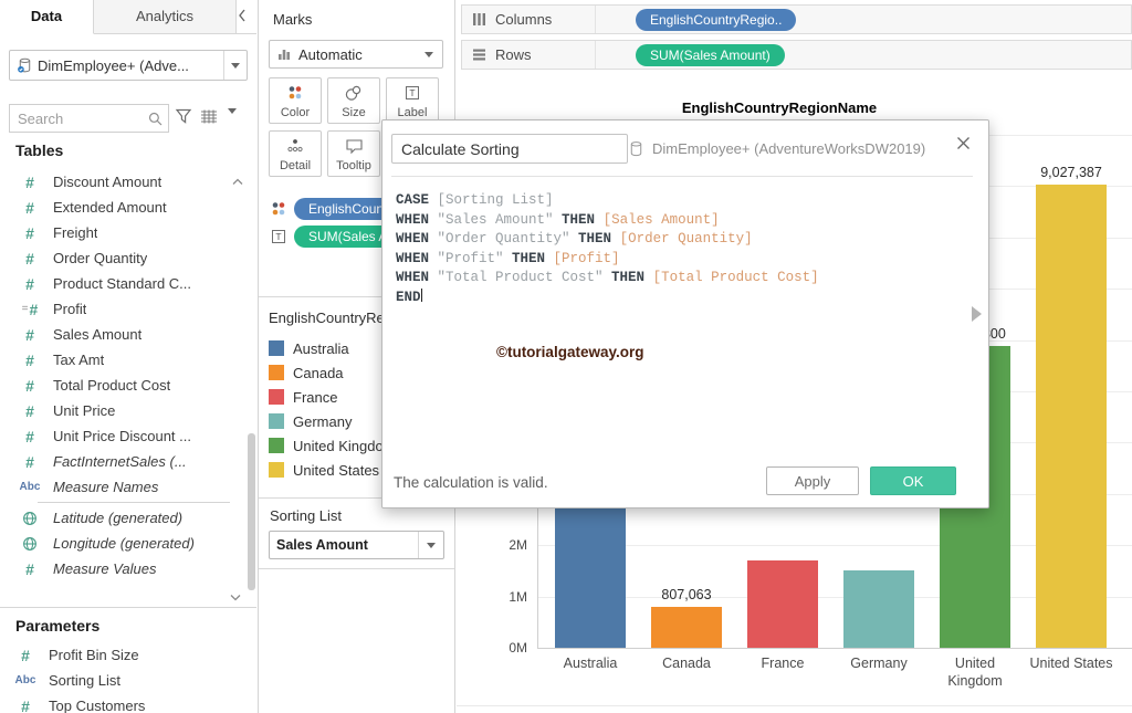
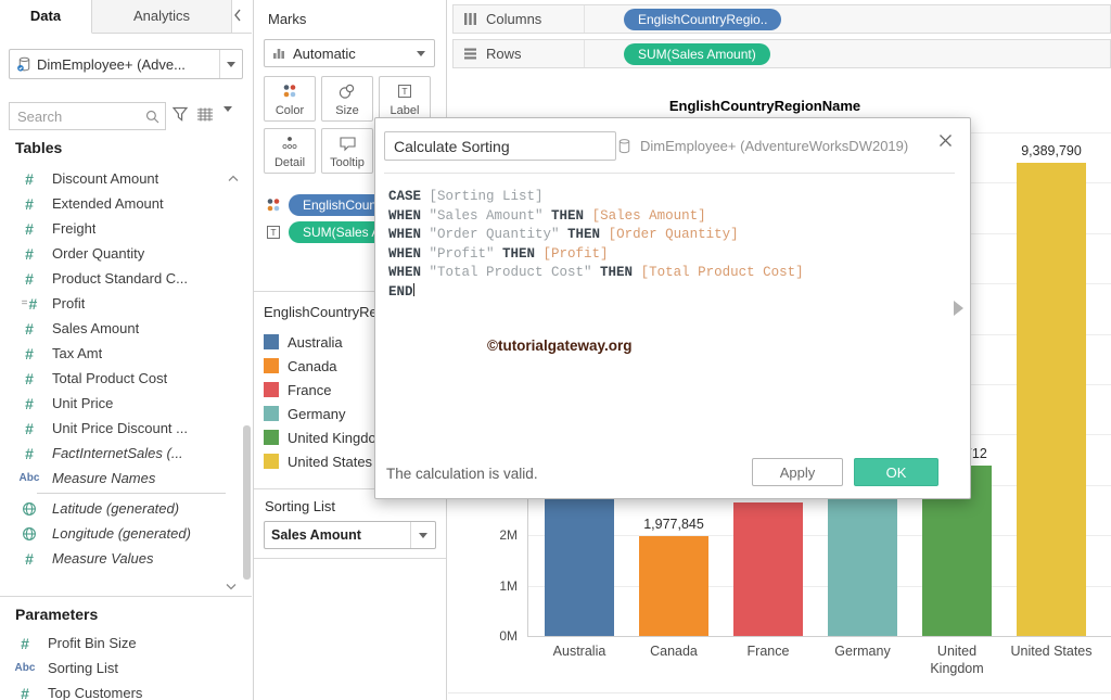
Australia: 6.2M -> 9.1M
Canada: 807,063 -> 1,977,845
France: 1.7M -> 2.6M
Germany: 1.5M -> 2.9M
United Kingdom: 5,888,300 -> 3,391,712
United States: 9,027,387 -> 9,389,790
